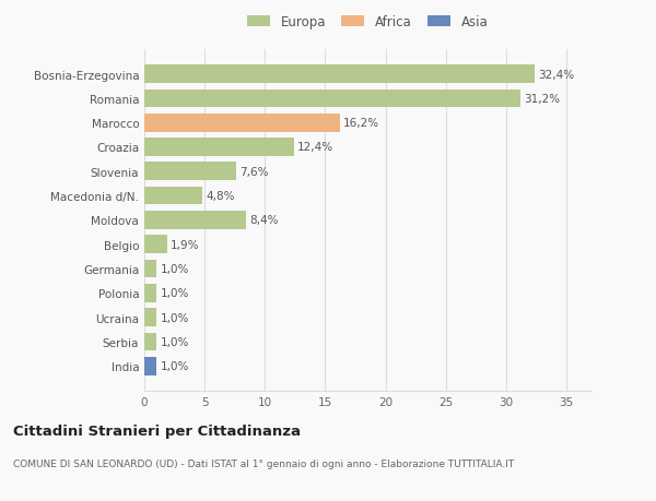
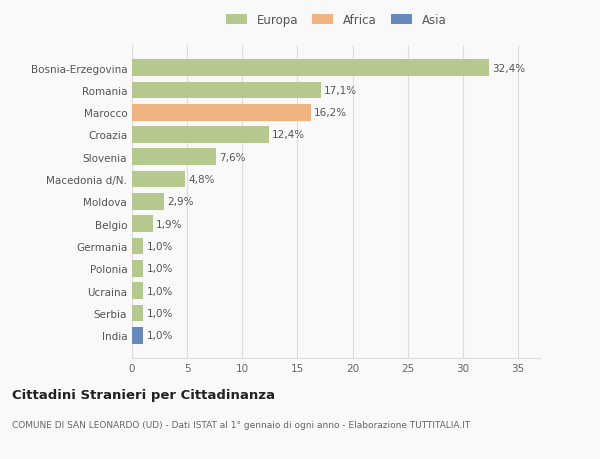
Romania: 31,2% -> 17,1%
Moldova: 8,4% -> 2,9%
